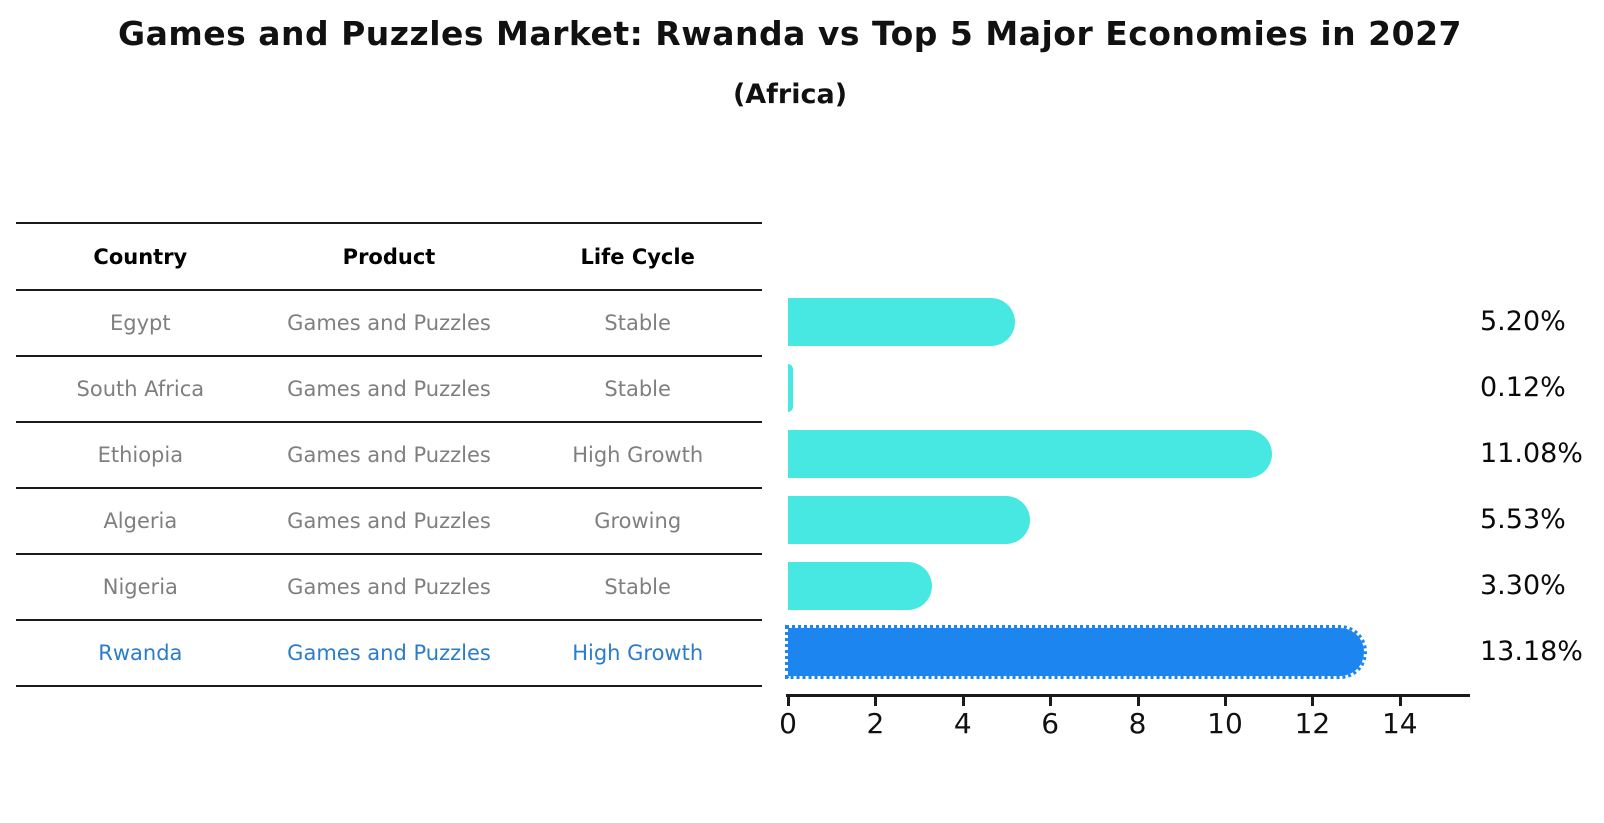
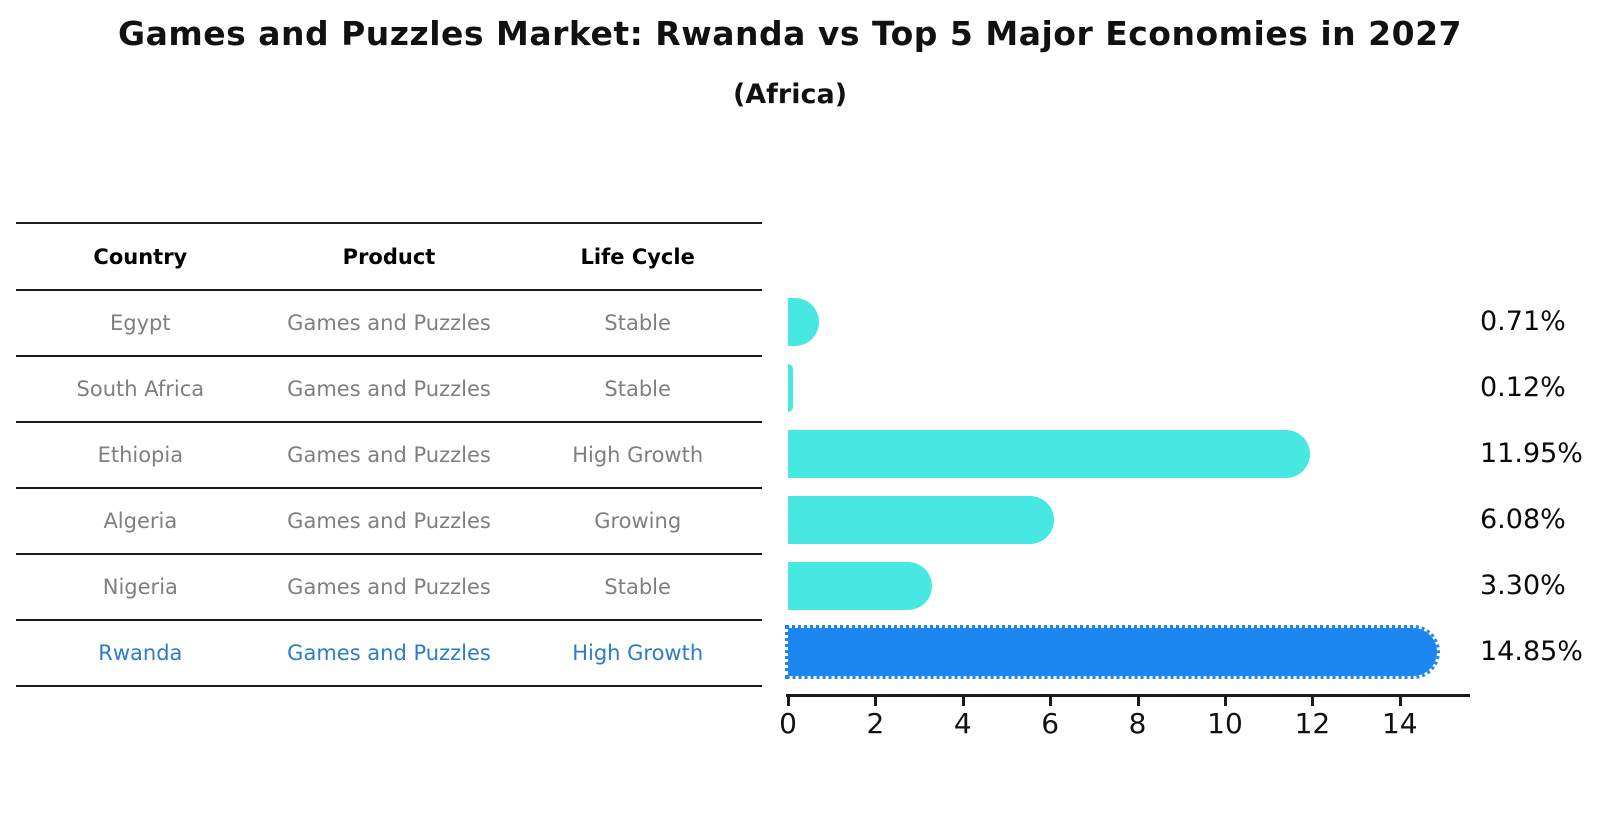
Egypt: 5.20% -> 0.71%
Ethiopia: 11.08% -> 11.95%
Algeria: 5.53% -> 6.08%
Rwanda: 13.18% -> 14.85%
